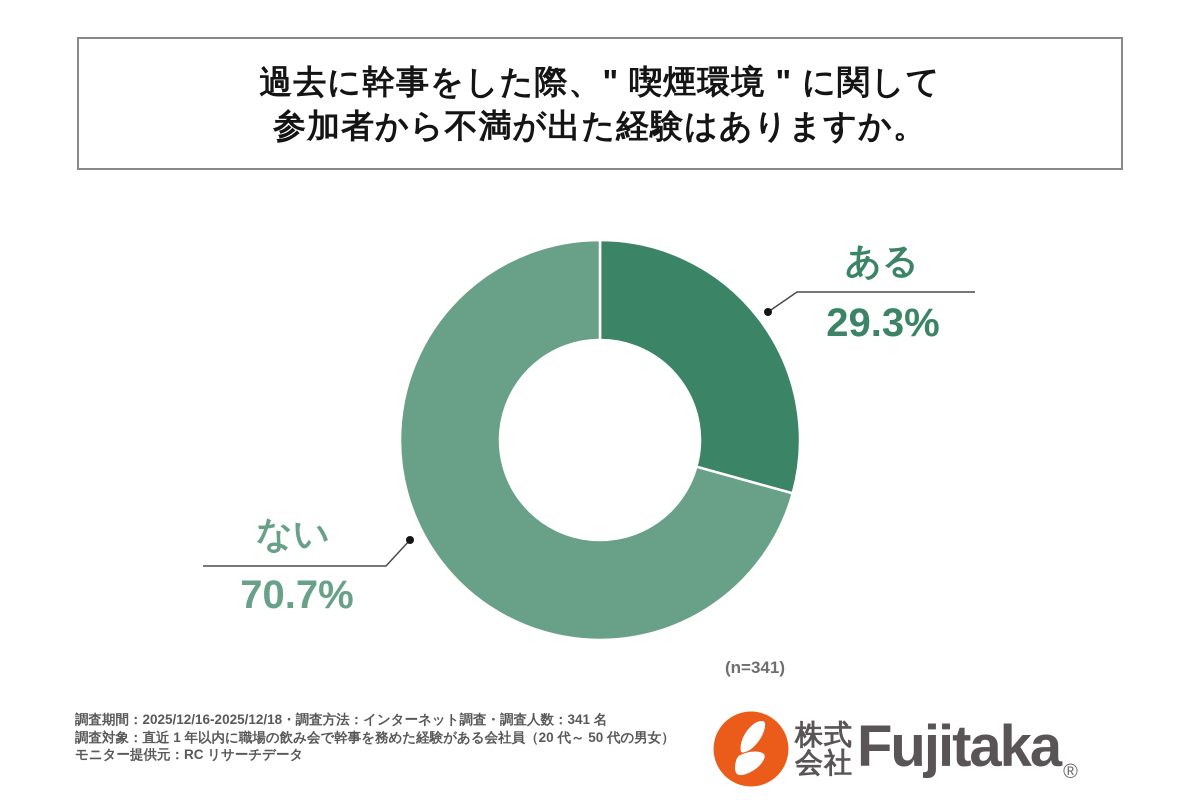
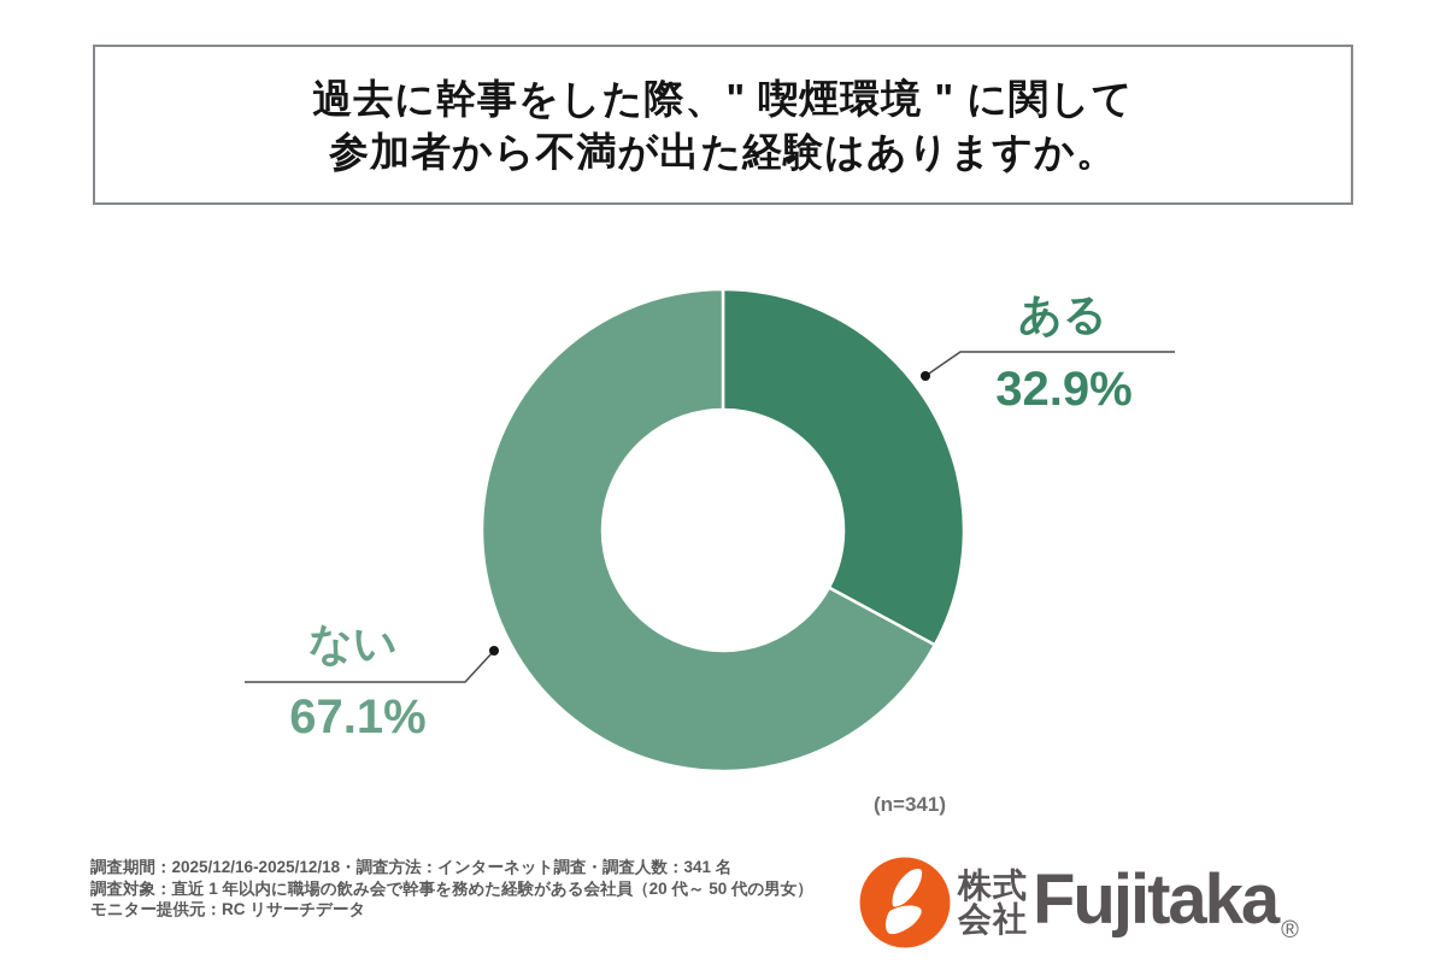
ある: 29.3% -> 32.9%
ない: 70.7% -> 67.1%
